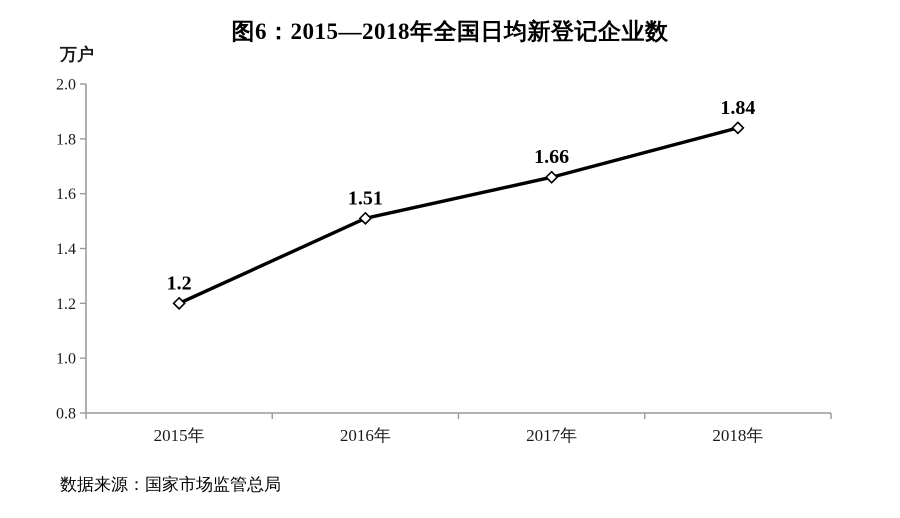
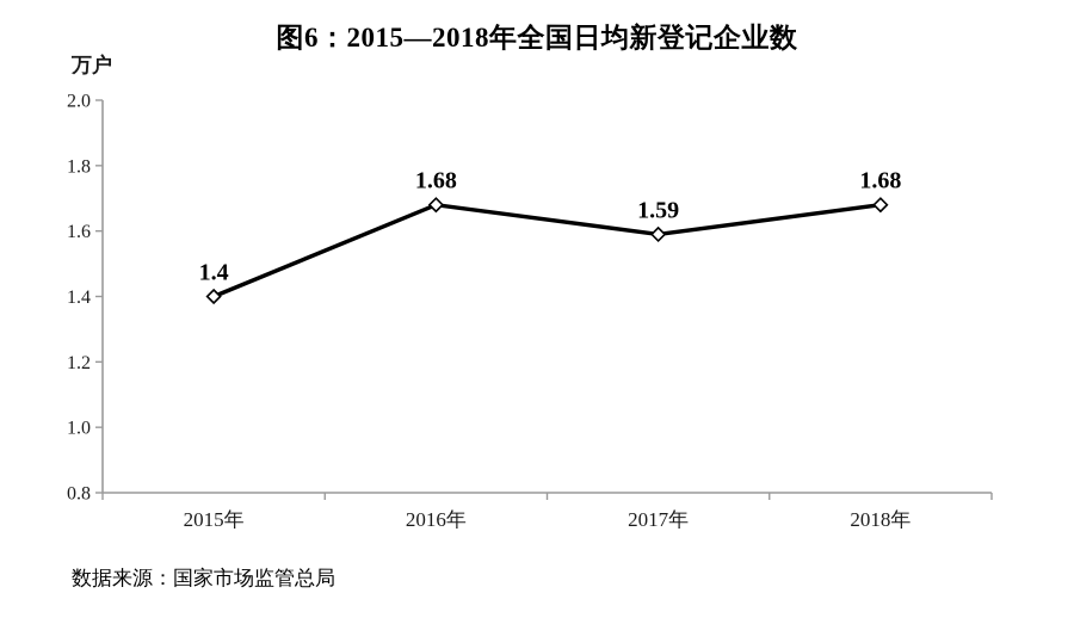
2015年: 1.2 -> 1.4
2016年: 1.51 -> 1.68
2017年: 1.66 -> 1.59
2018年: 1.84 -> 1.68
